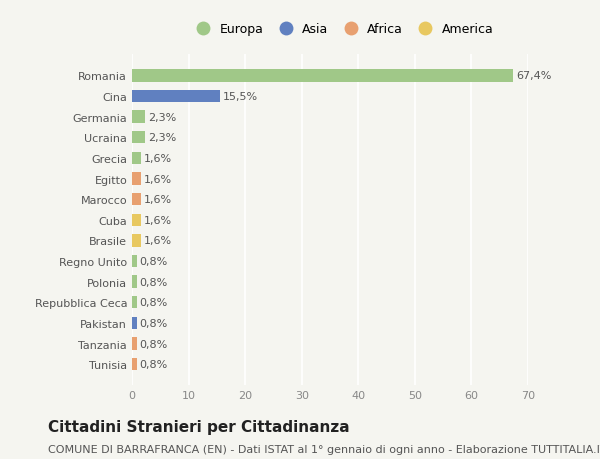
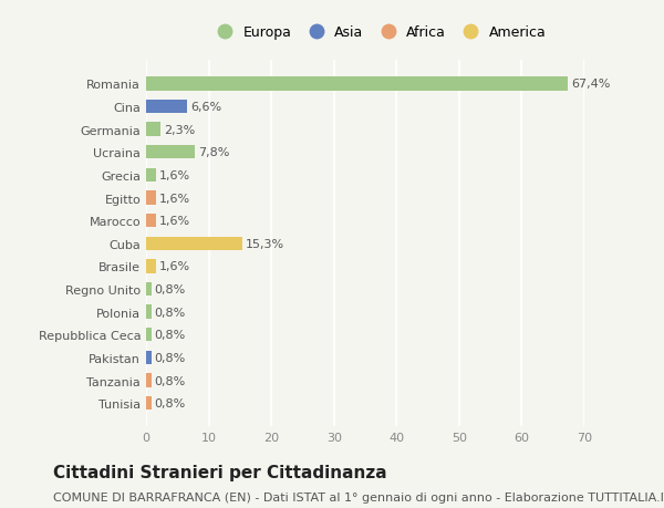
Cina: 15,5% -> 6,6%
Ucraina: 2,3% -> 7,8%
Cuba: 1,6% -> 15,3%
